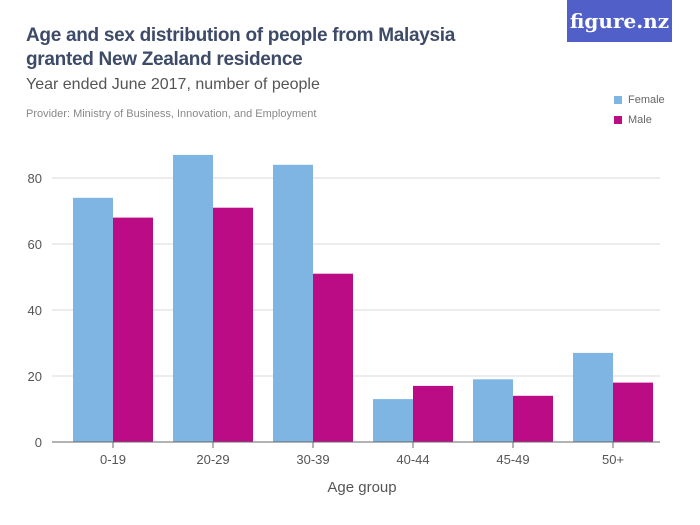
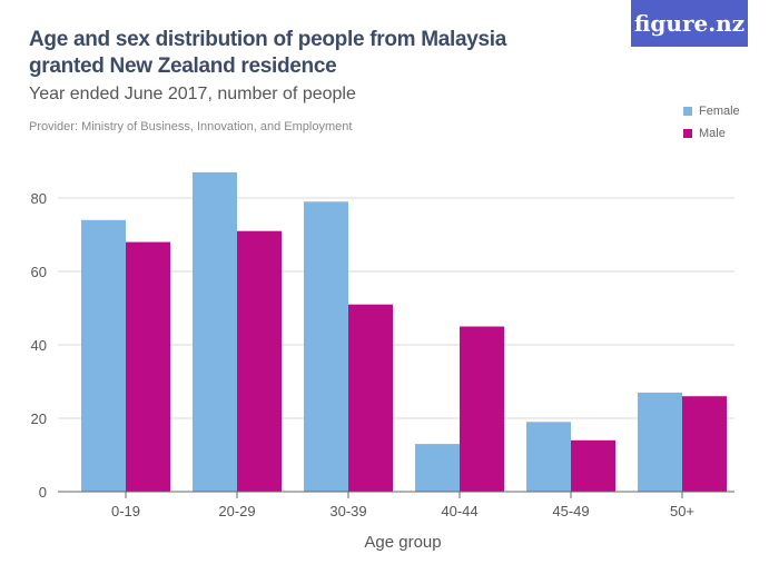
Female/30-39: 84 -> 79
Male/40-44: 17 -> 45
Male/50+: 18 -> 26
